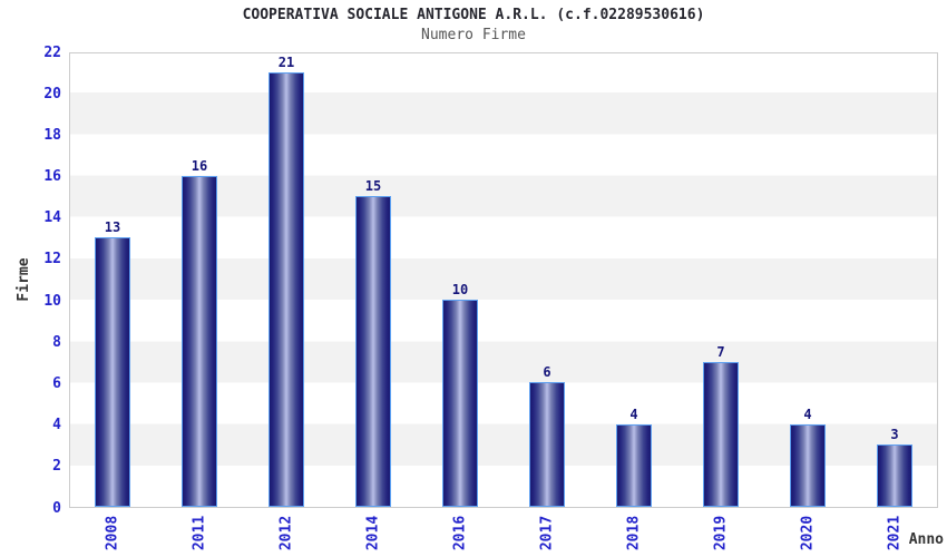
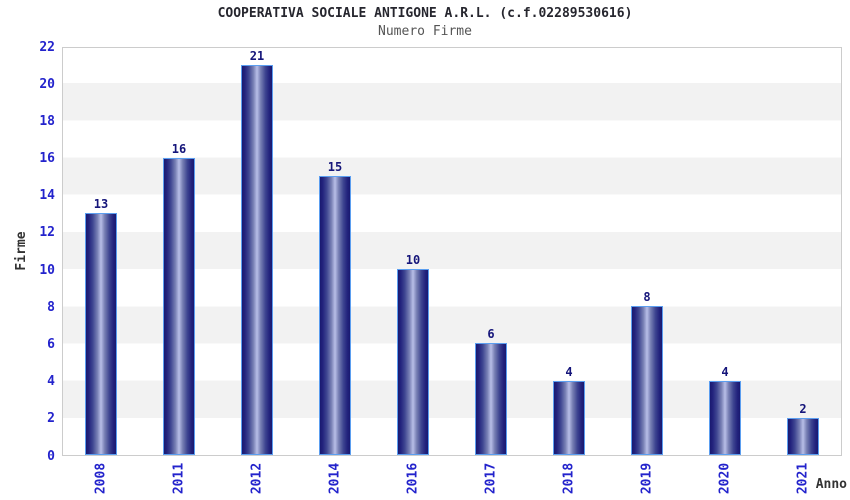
2019: 7 -> 8
2021: 3 -> 2
